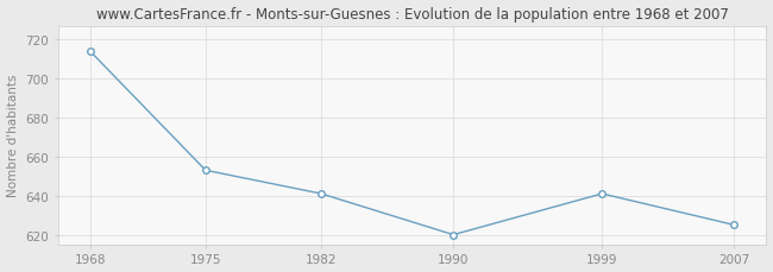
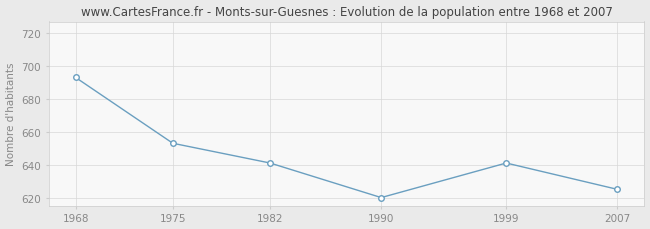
1968: 714 -> 693
